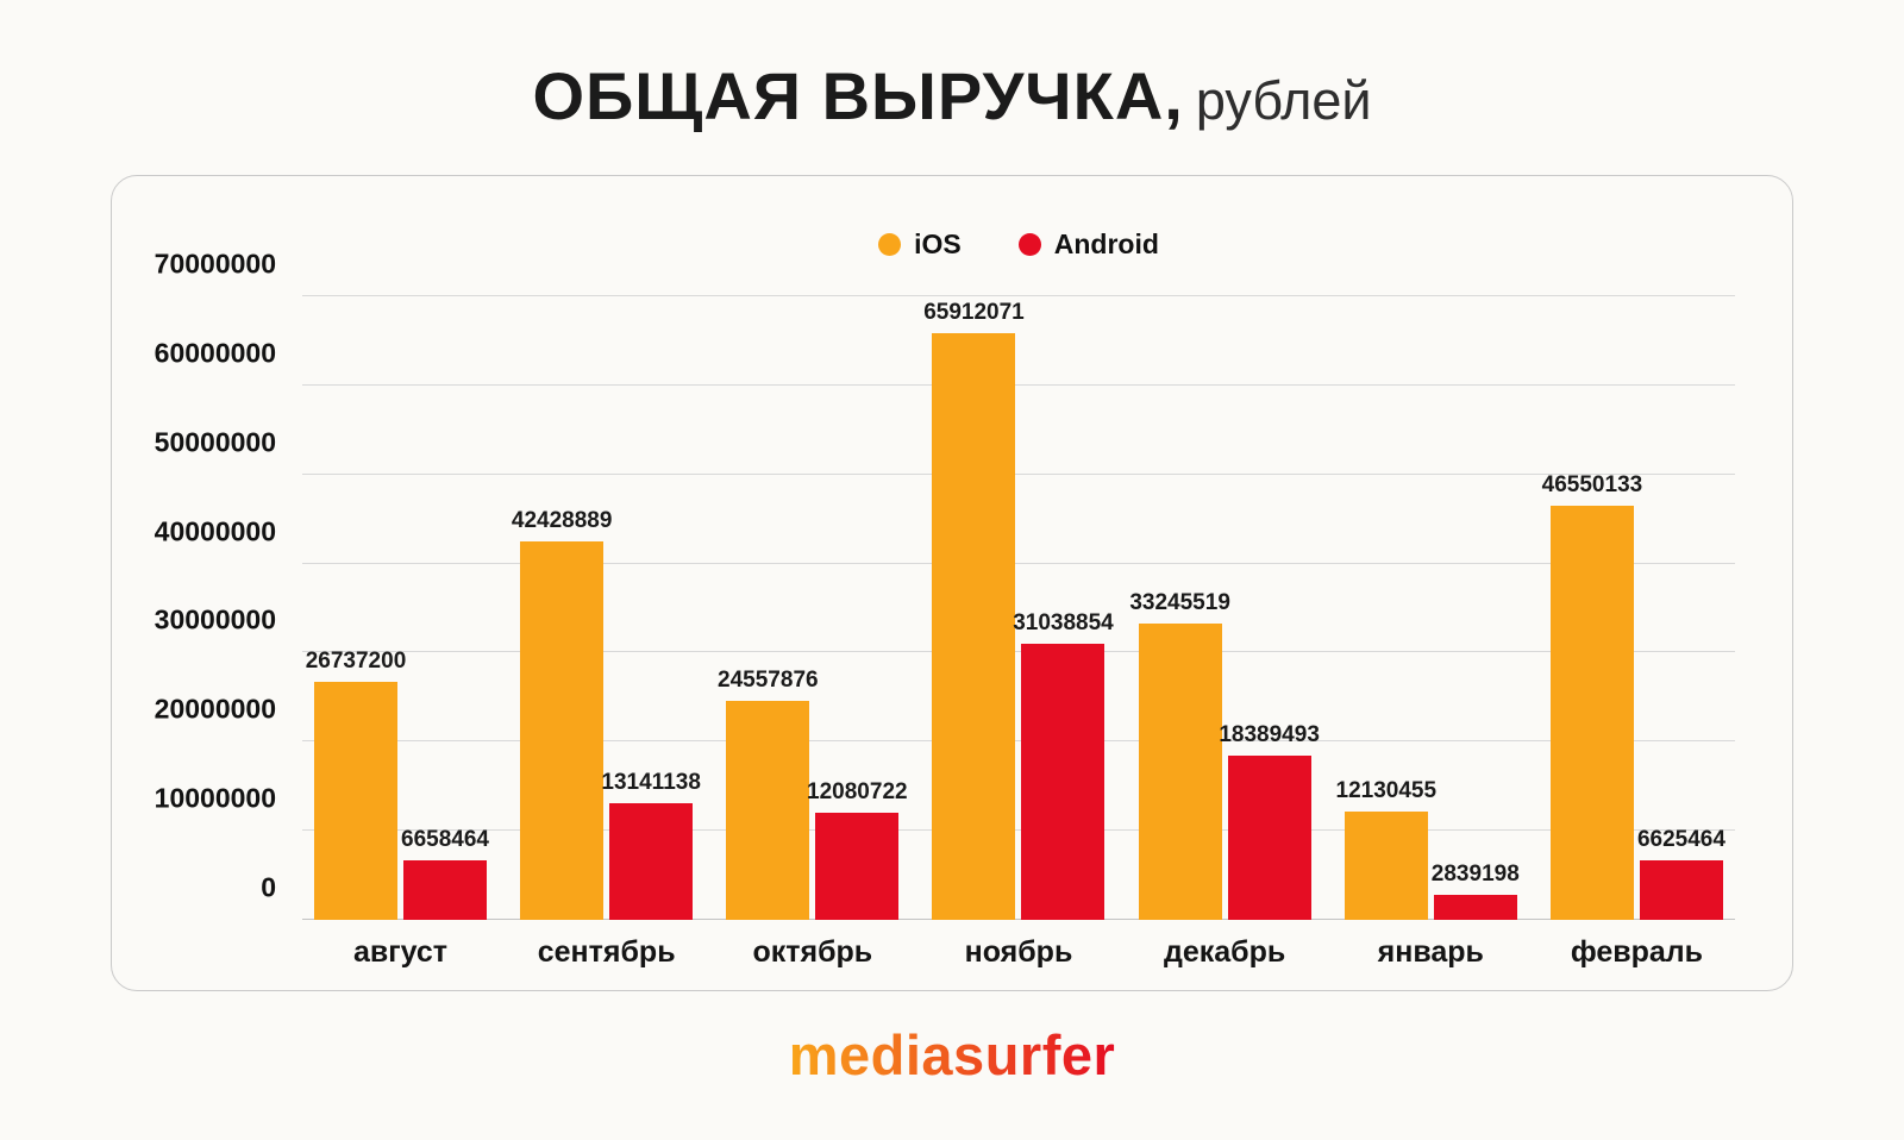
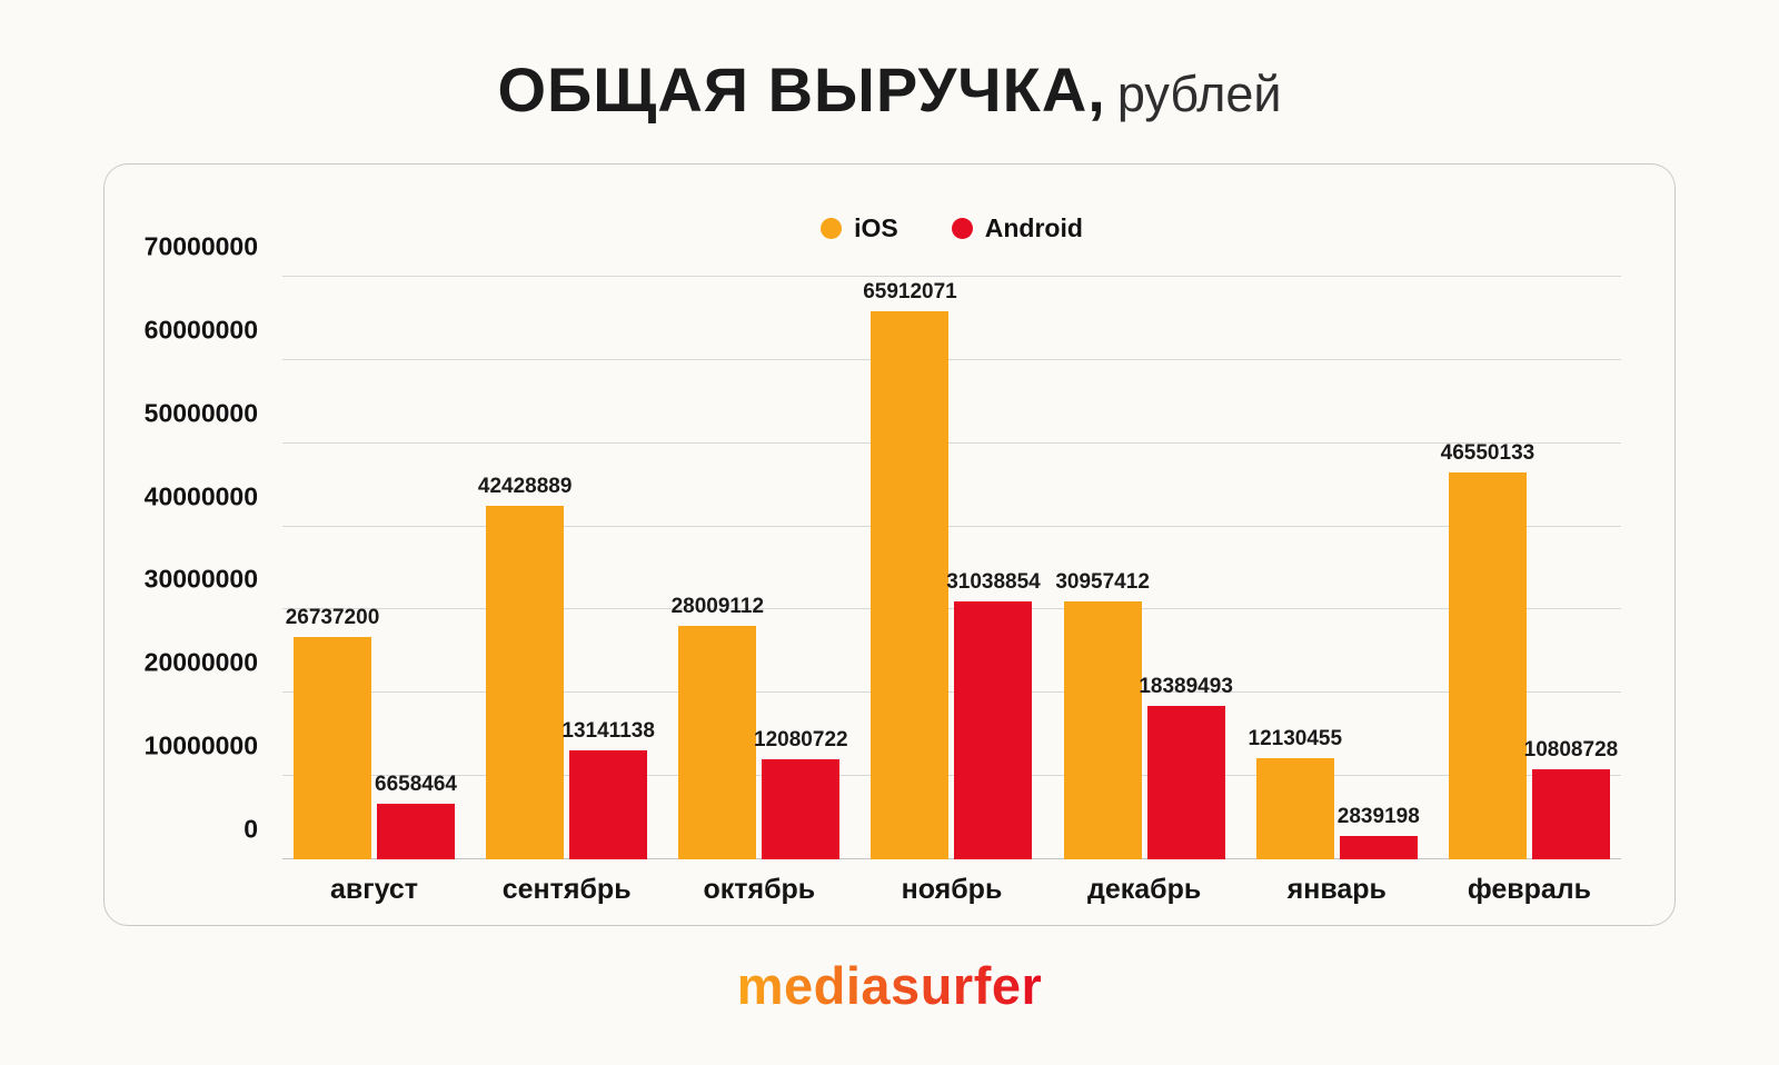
iOS/октябрь: 24557876 -> 28009112
iOS/декабрь: 33245519 -> 30957412
Android/февраль: 6625464 -> 10808728
